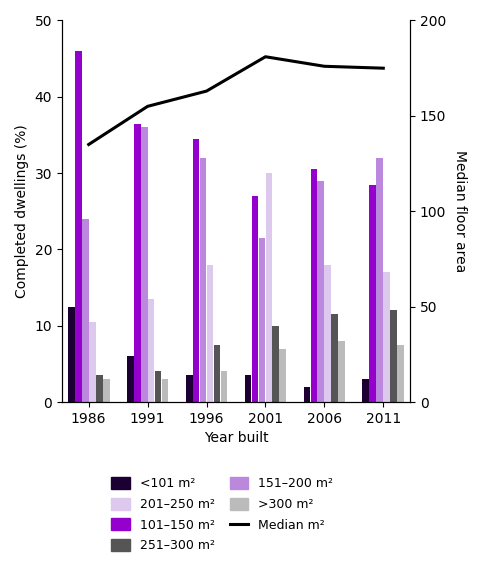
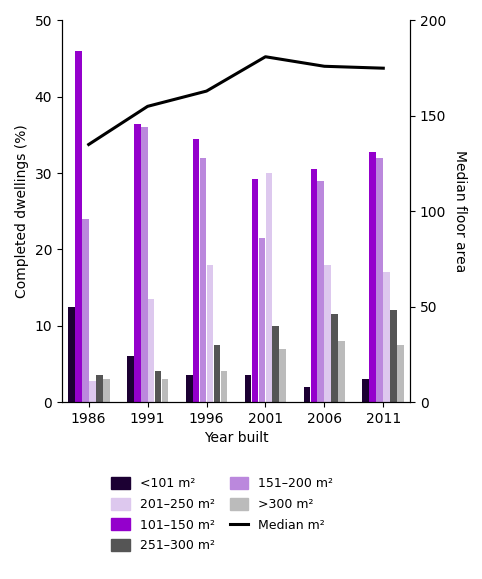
201–250 m²/1986: 10.5 -> 2.8
101–150 m²/2001: 27.0 -> 29.2
101–150 m²/2011: 28.5 -> 32.8
